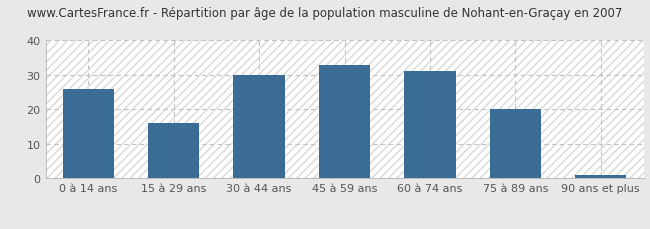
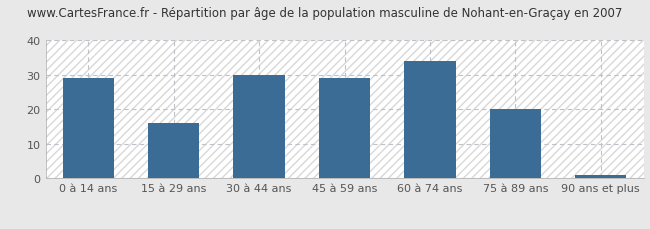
0 à 14 ans: 26 -> 29
45 à 59 ans: 33 -> 29
60 à 74 ans: 31 -> 34
